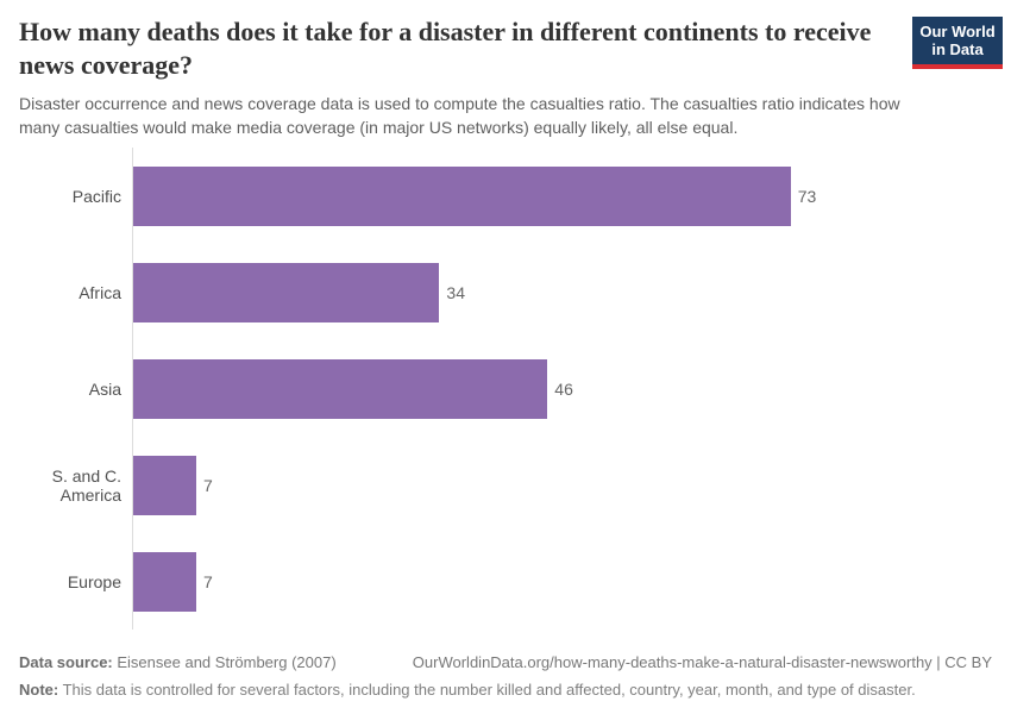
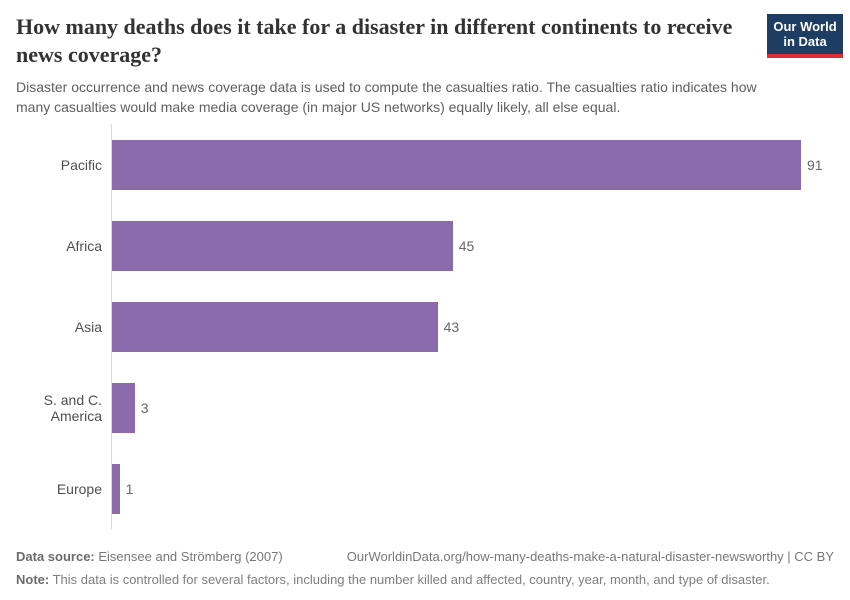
Pacific: 73 -> 91
Africa: 34 -> 45
Asia: 46 -> 43
S. and C. America: 7 -> 3
Europe: 7 -> 1
